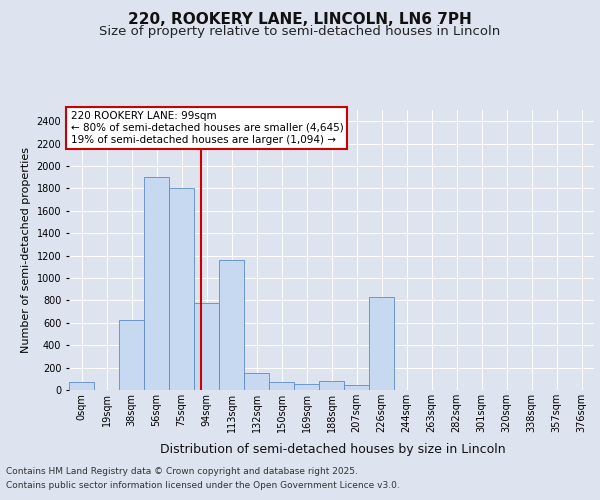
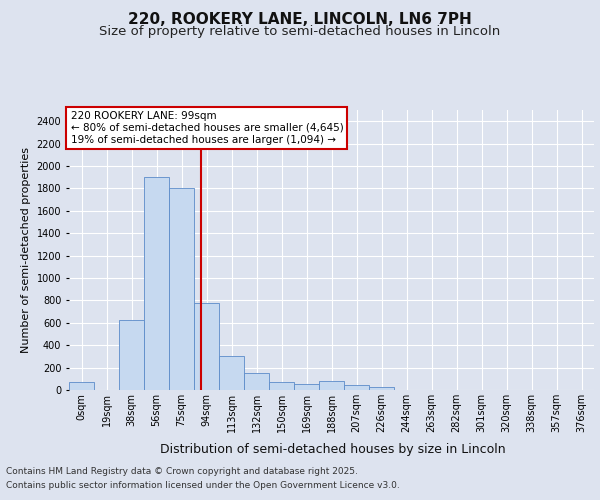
113sqm: 1160 -> 300
226sqm: 830 -> 30
